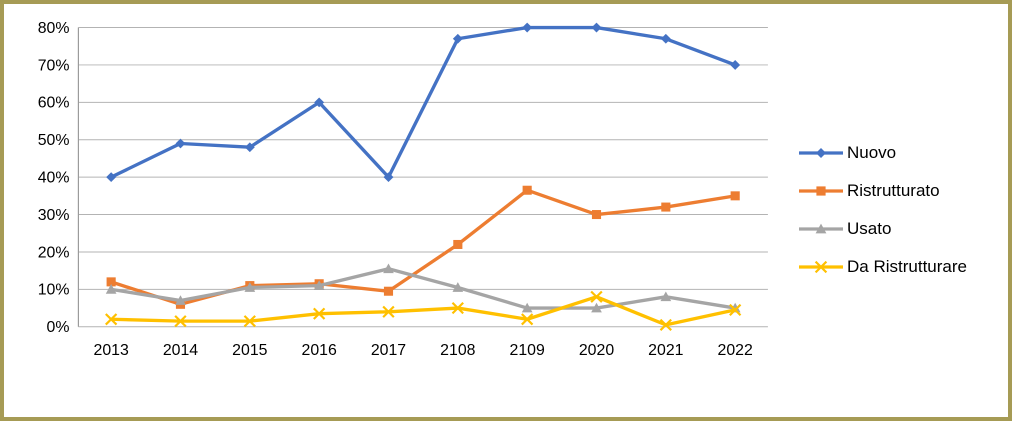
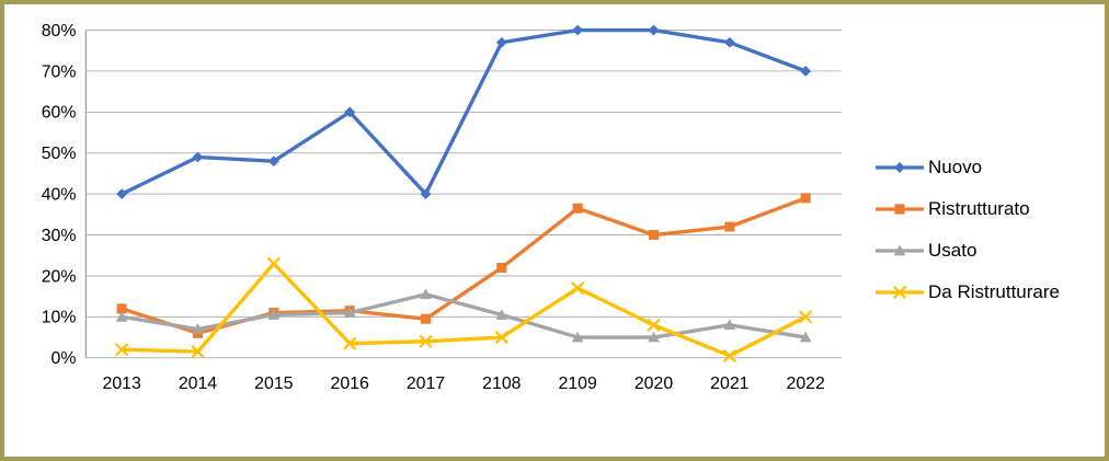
Da Ristrutturare/2015: 2% -> 23%
Da Ristrutturare/2109: 2% -> 17%
Ristrutturato/2022: 35% -> 39%
Da Ristrutturare/2022: 4% -> 10%
